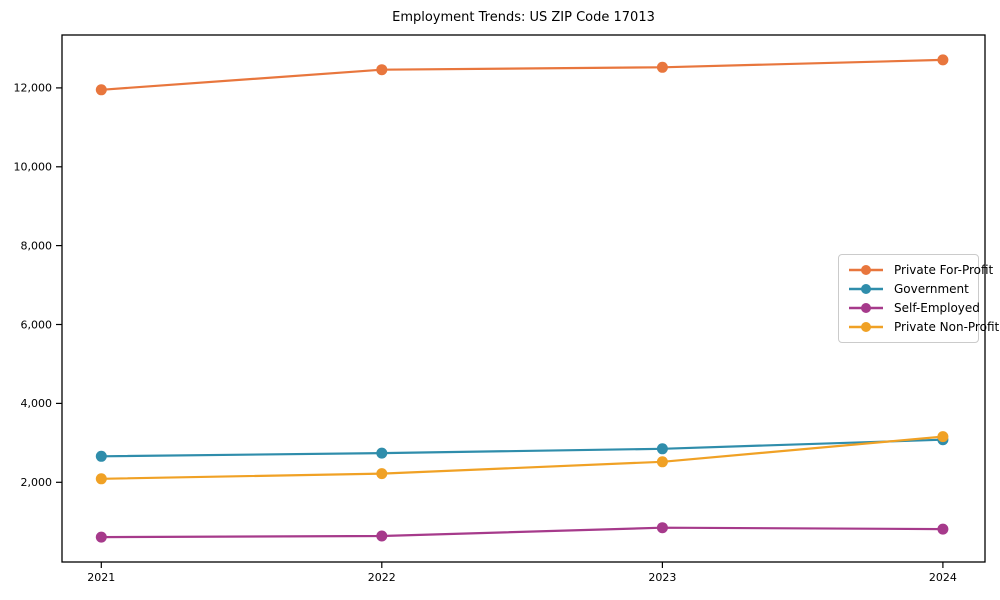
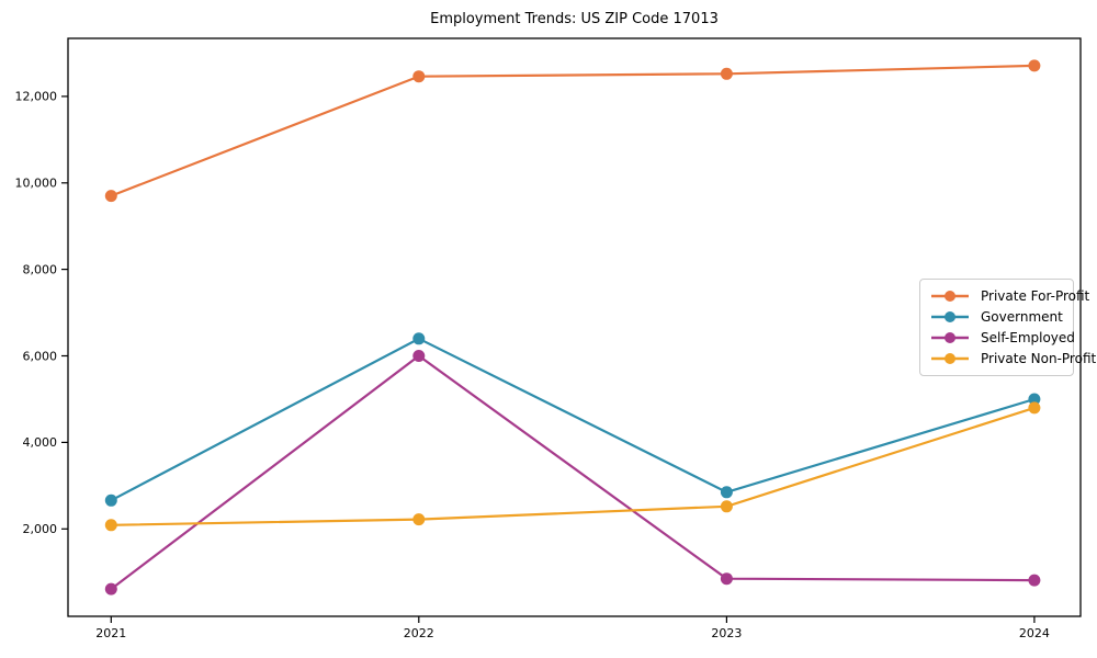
Private For-Profit/2021: 12000 -> 9700
Government/2022: 2700 -> 6400
Self-Employed/2022: 600 -> 6000
Government/2024: 3100 -> 5000
Private Non-Profit/2024: 3200 -> 4800
